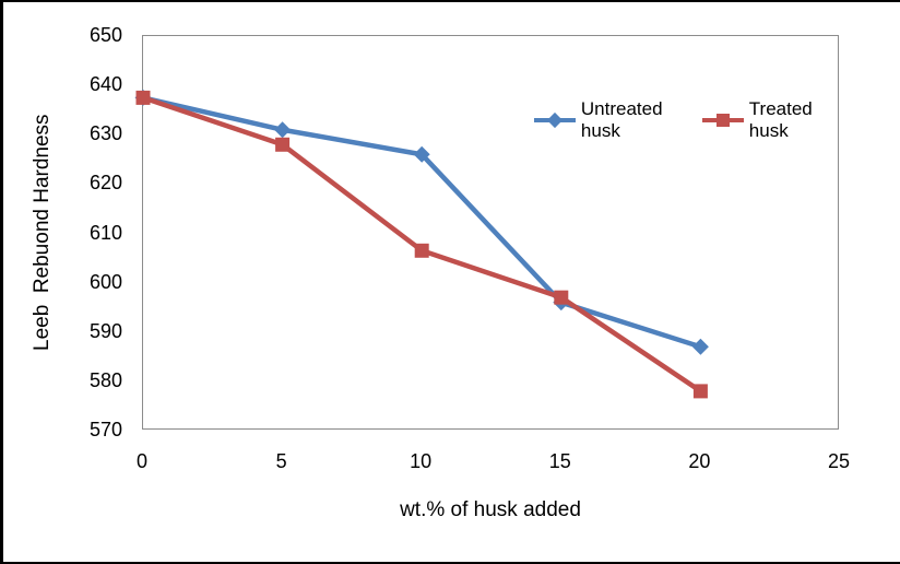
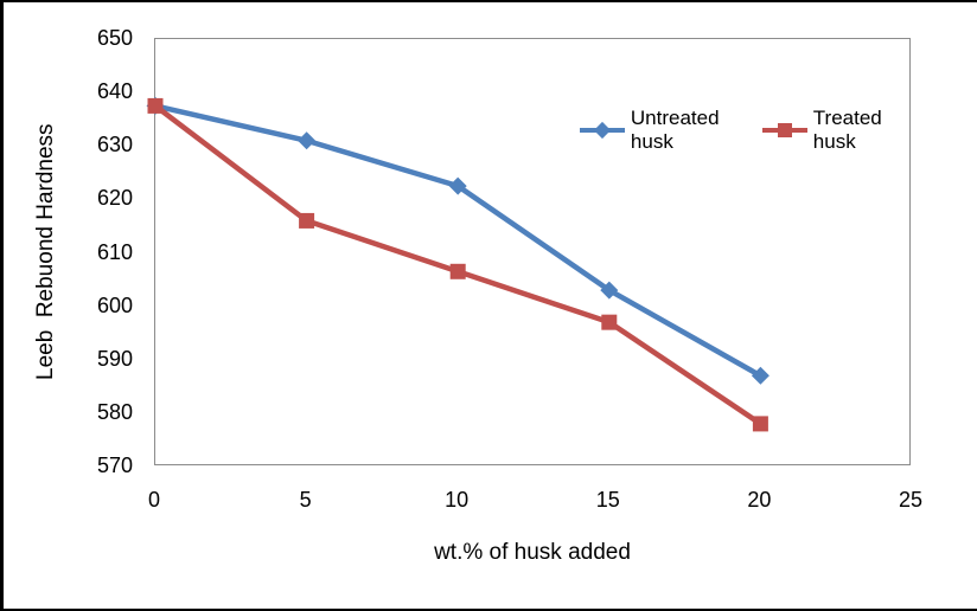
Treated husk/5: 628 -> 616
Untreated husk/10: 626 -> 622
Untreated husk/15: 596 -> 603
